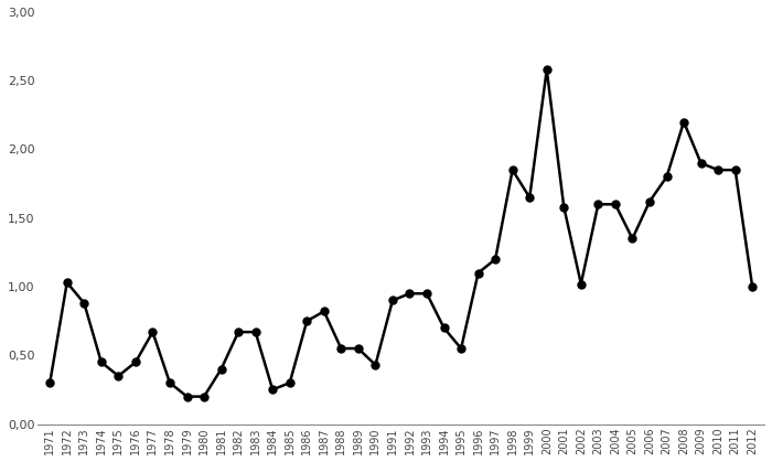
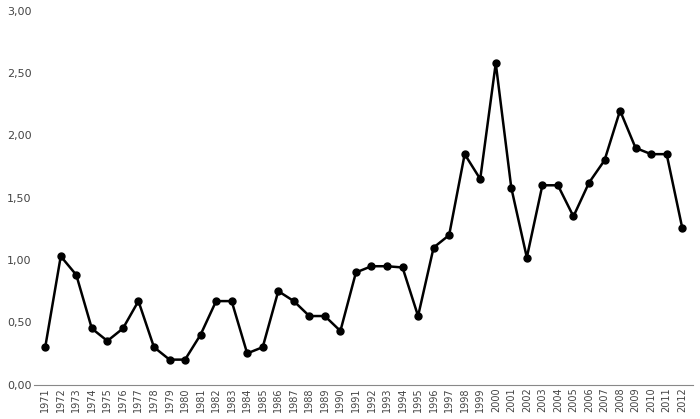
1987: 0,82 -> 0,67
1994: 0,70 -> 0,94
2012: 1,00 -> 1,26
